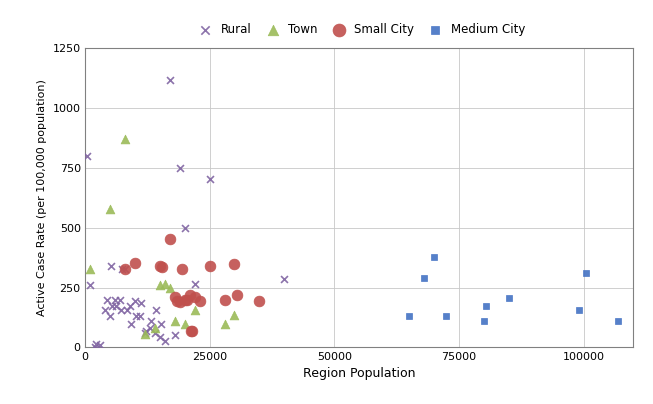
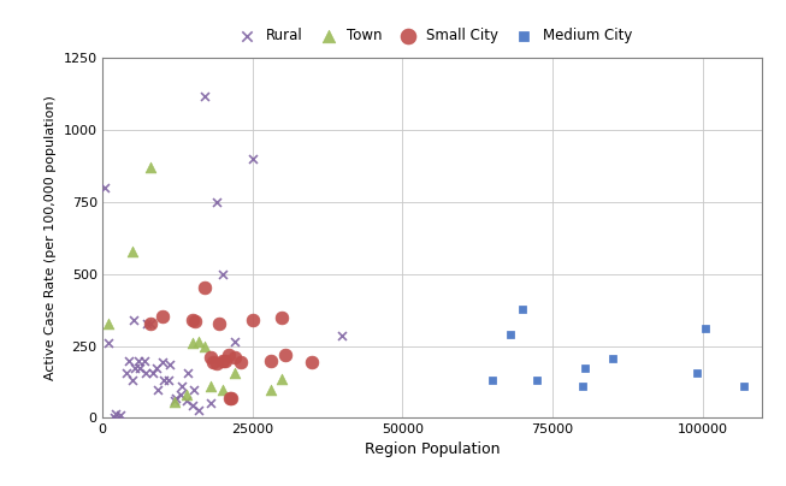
Rural/25000: 705 -> 900
